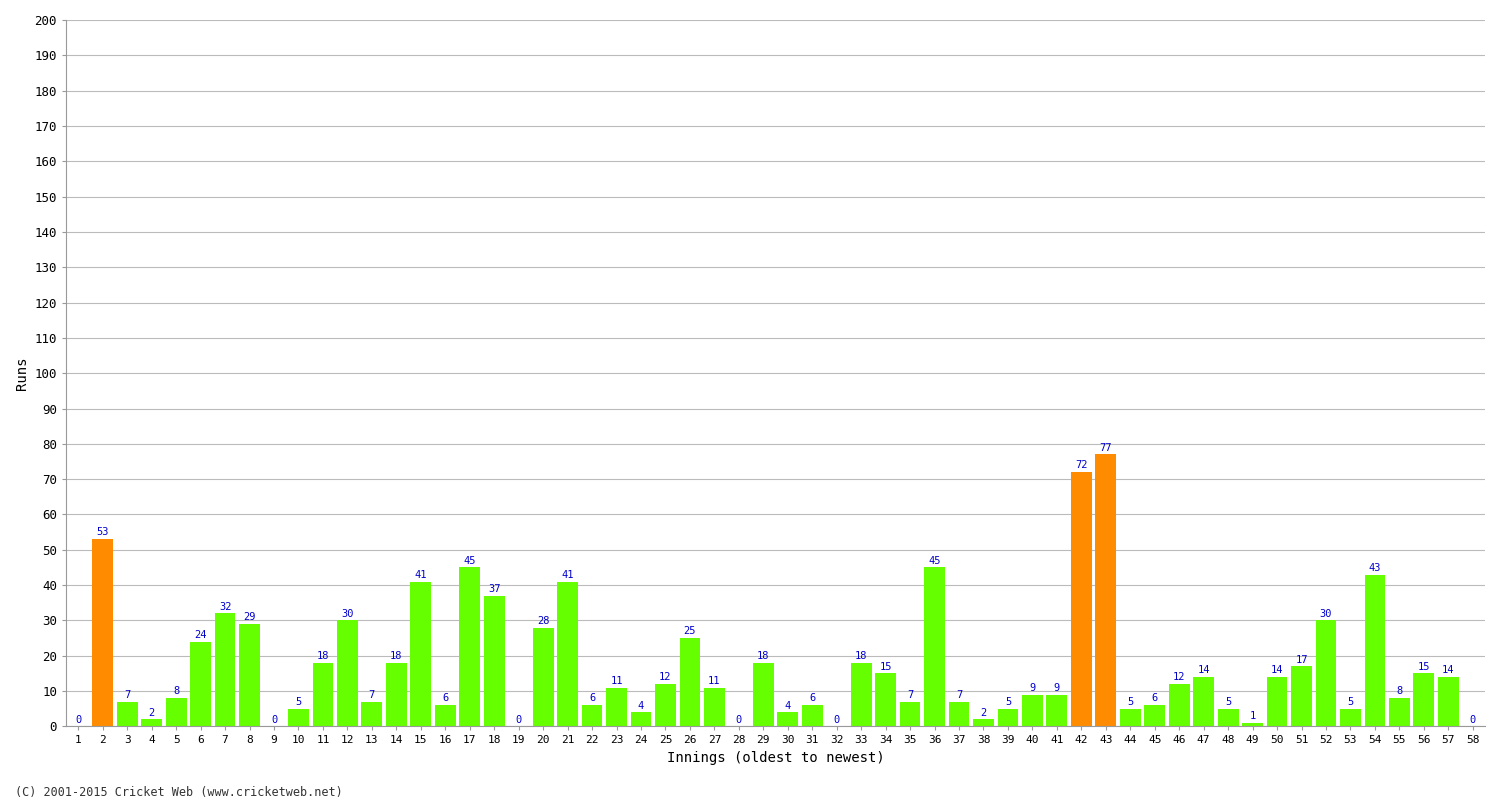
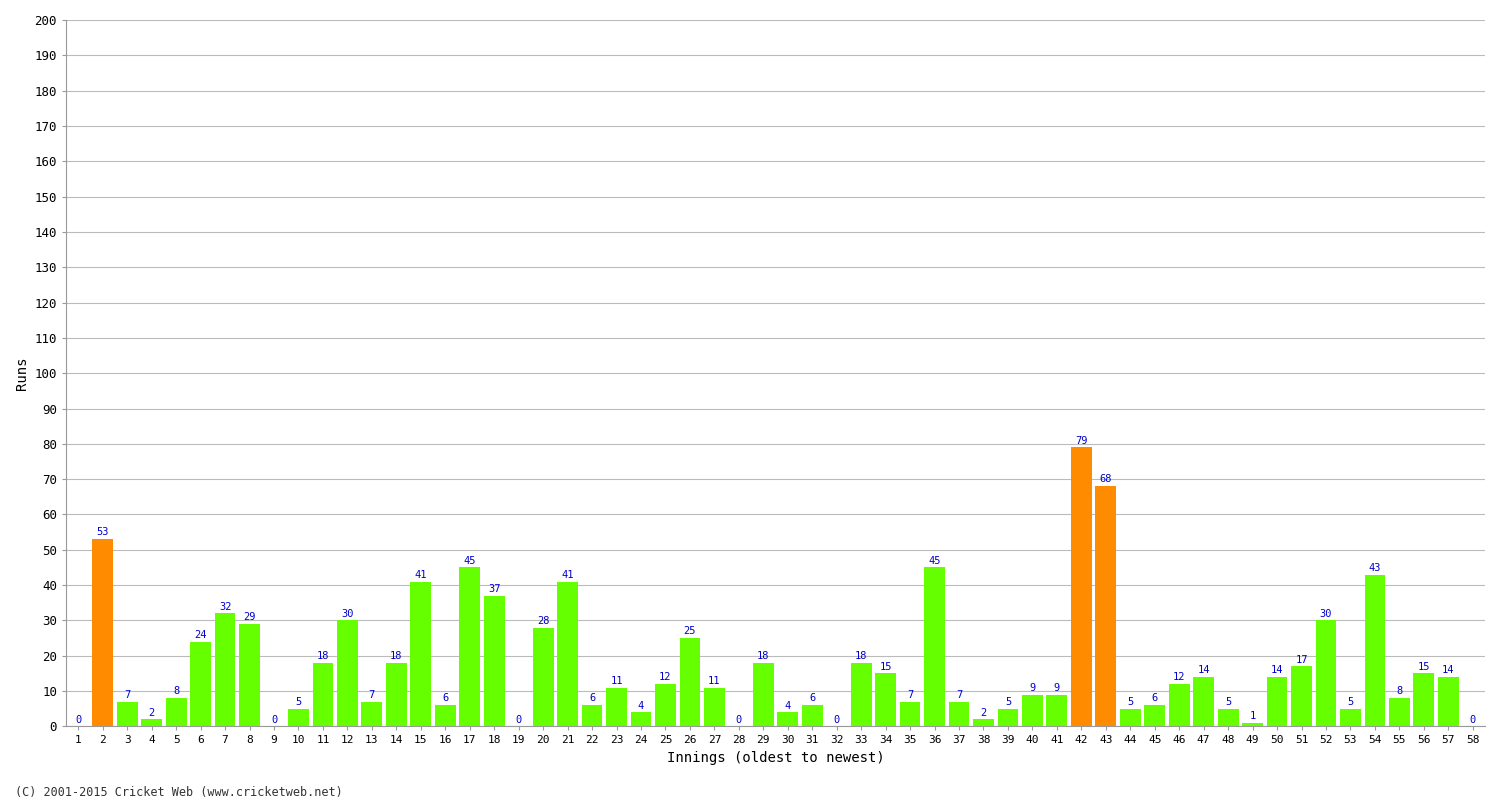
42: 72 -> 79
43: 77 -> 68
